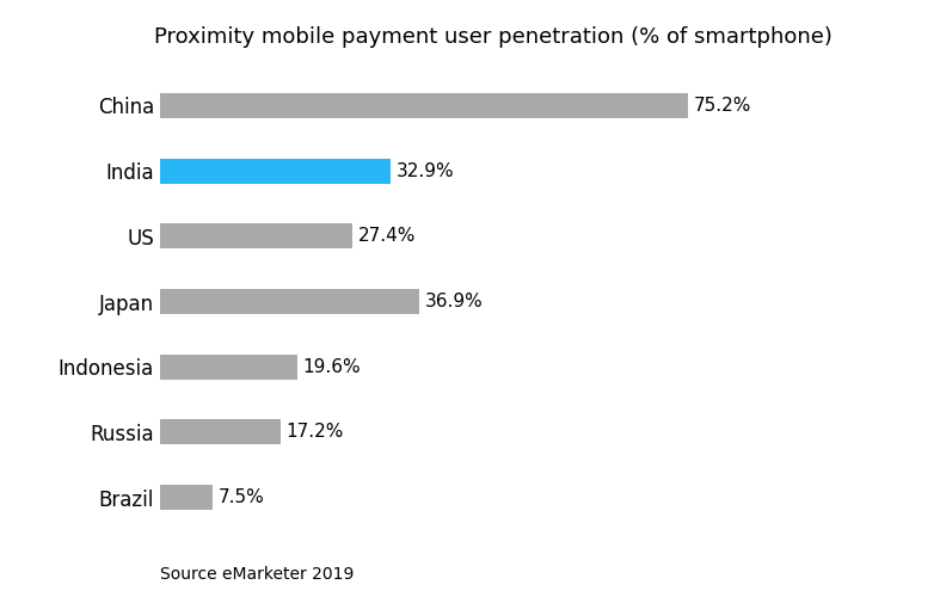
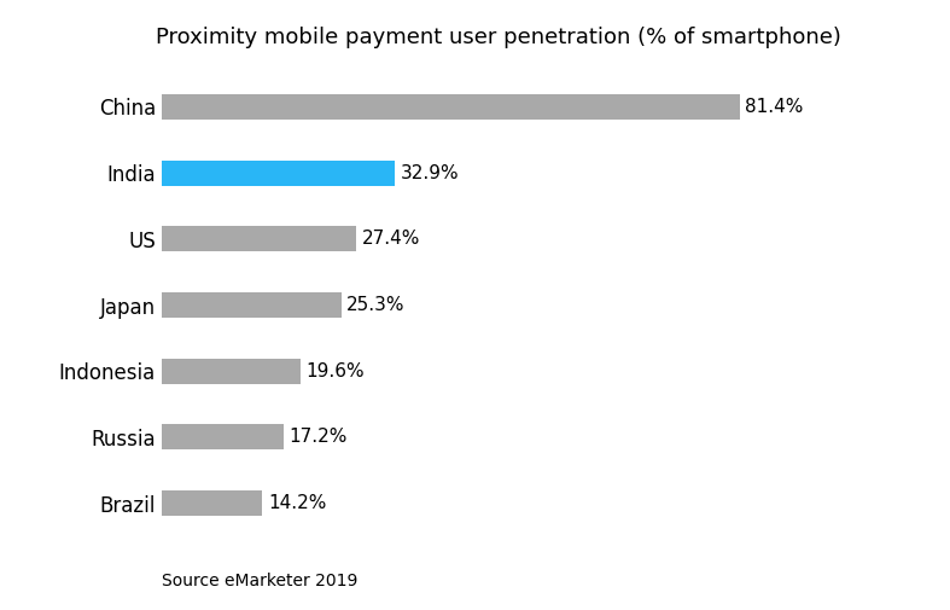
China: 75.2% -> 81.4%
Japan: 36.9% -> 25.3%
Brazil: 7.5% -> 14.2%
